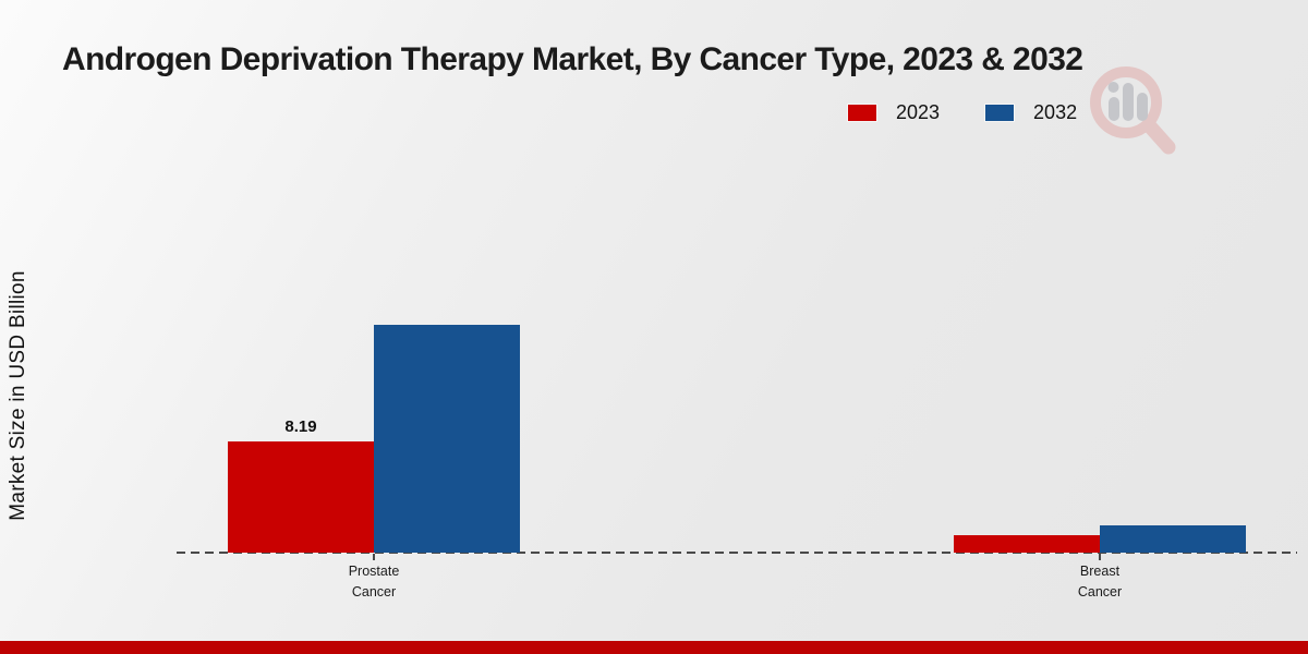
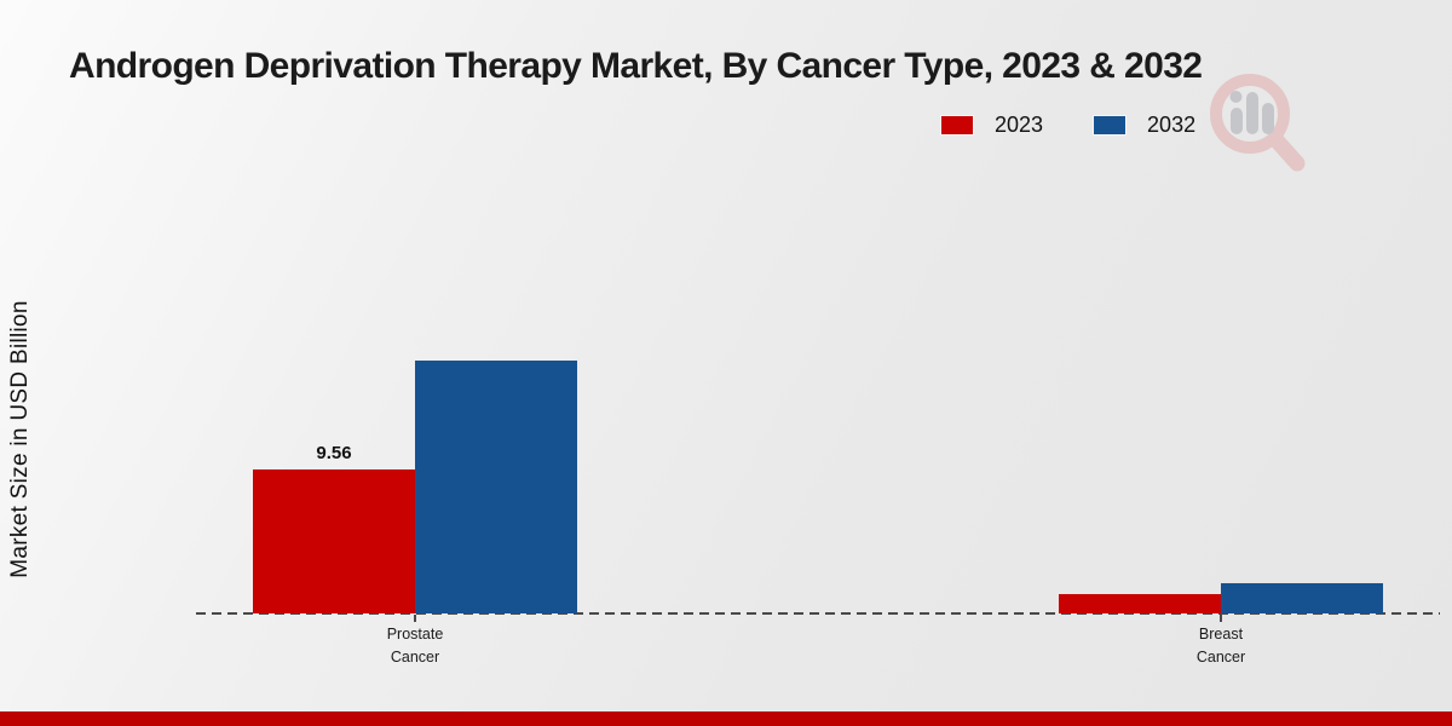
2023/Prostate Cancer: 8.19 -> 9.56
